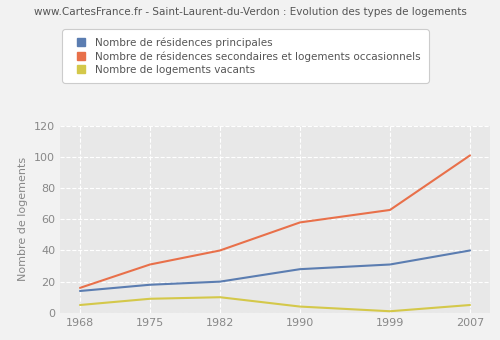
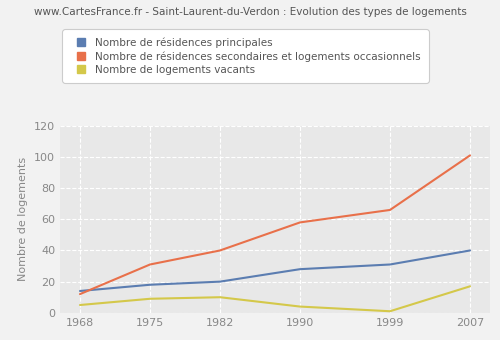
Nombre de résidences secondaires et logements occasionnels/1968: 16 -> 12
Nombre de logements vacants/2007: 5 -> 17
